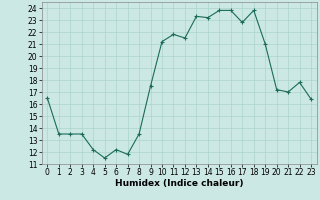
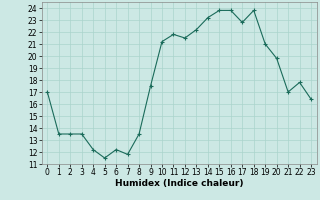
0: 16.5 -> 17.0
13: 23.3 -> 22.2
20: 17.2 -> 19.8
